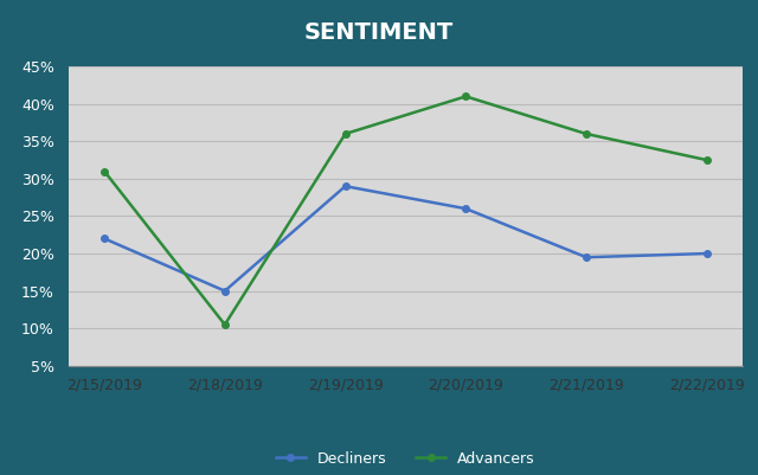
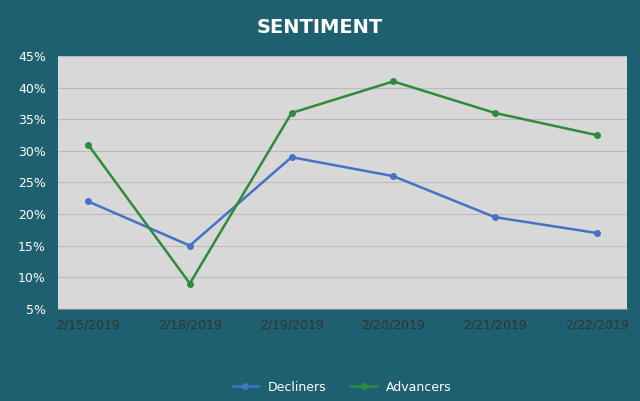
Advancers/2/18/2019: 10.5% -> 9.0%
Decliners/2/22/2019: 20.0% -> 17.0%
